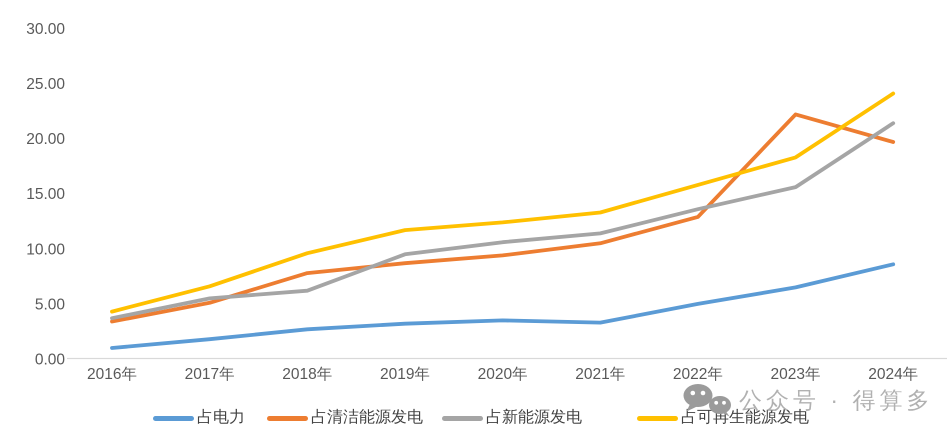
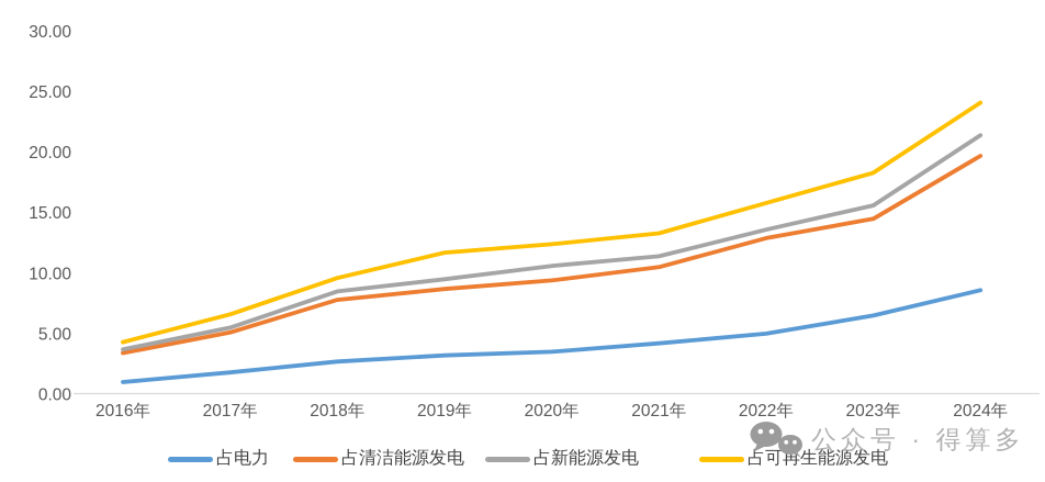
占新能源发电/2018年: 6.2 -> 8.5
占电力/2021年: 3.3 -> 4.2
占清洁能源发电/2023年: 22.2 -> 14.5
